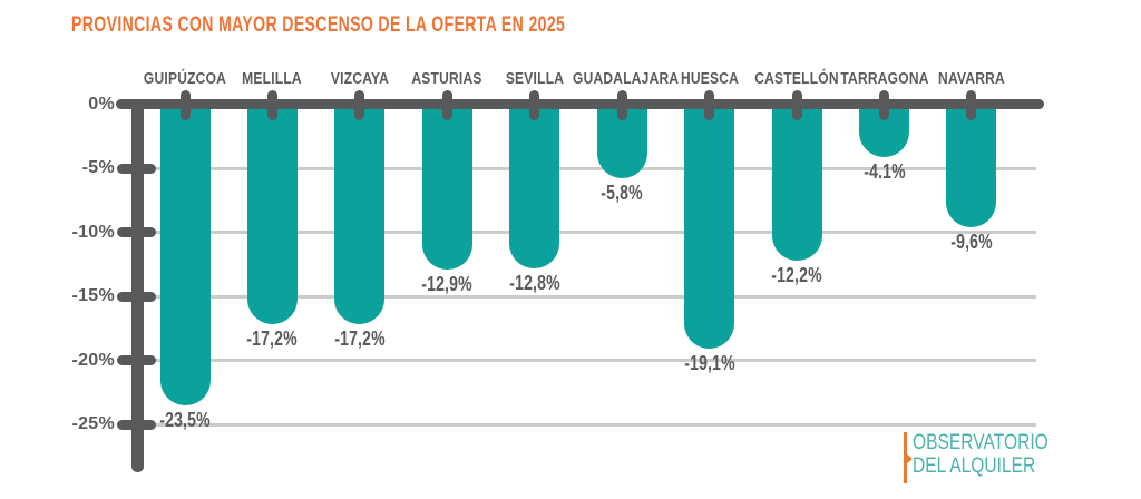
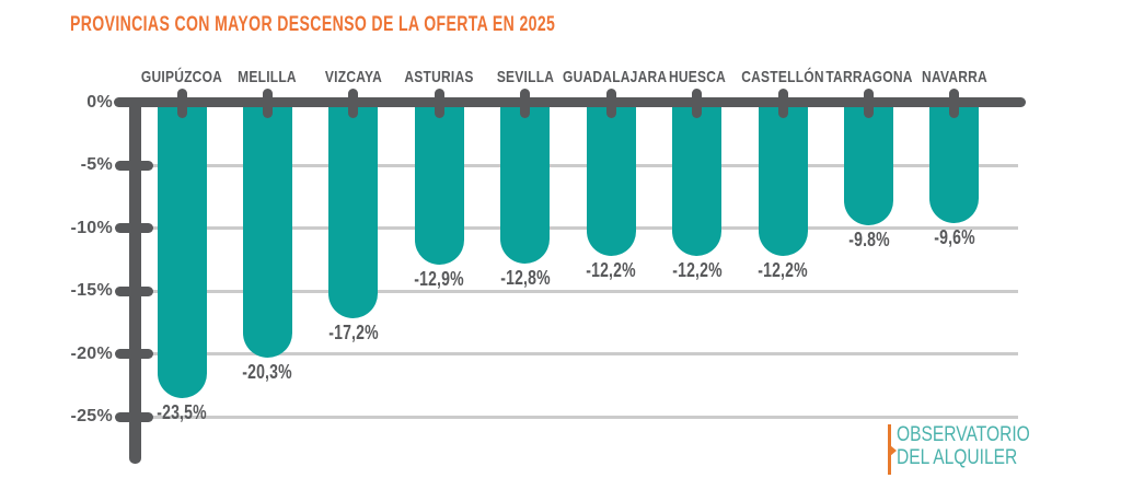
MELILLA: -17,2% -> -20,3%
GUADALAJARA: -5,8% -> -12,2%
HUESCA: -19,1% -> -12,2%
TARRAGONA: -4.1% -> -9.8%
